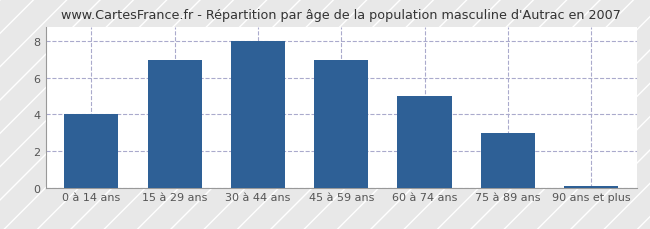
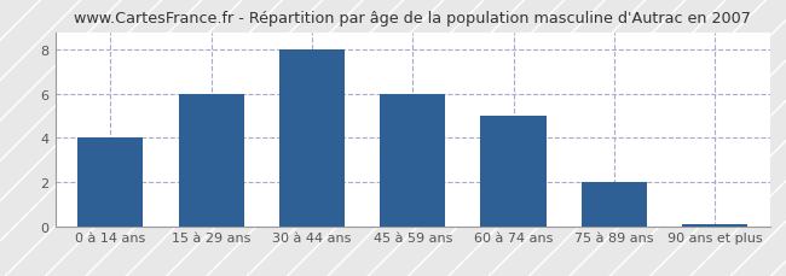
15 à 29 ans: 7.0 -> 6.0
45 à 59 ans: 7.0 -> 6.0
75 à 89 ans: 3.0 -> 2.0
